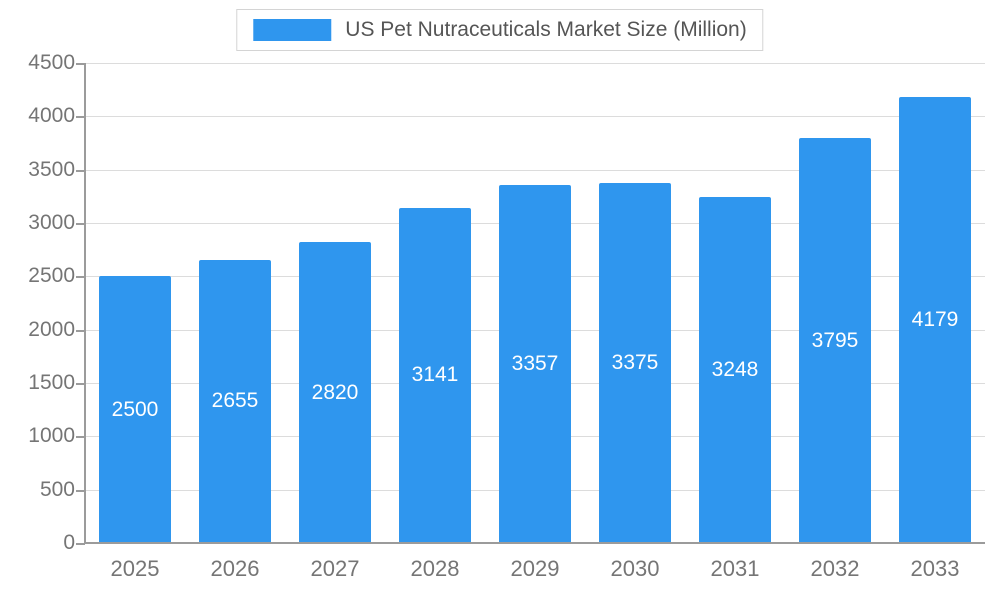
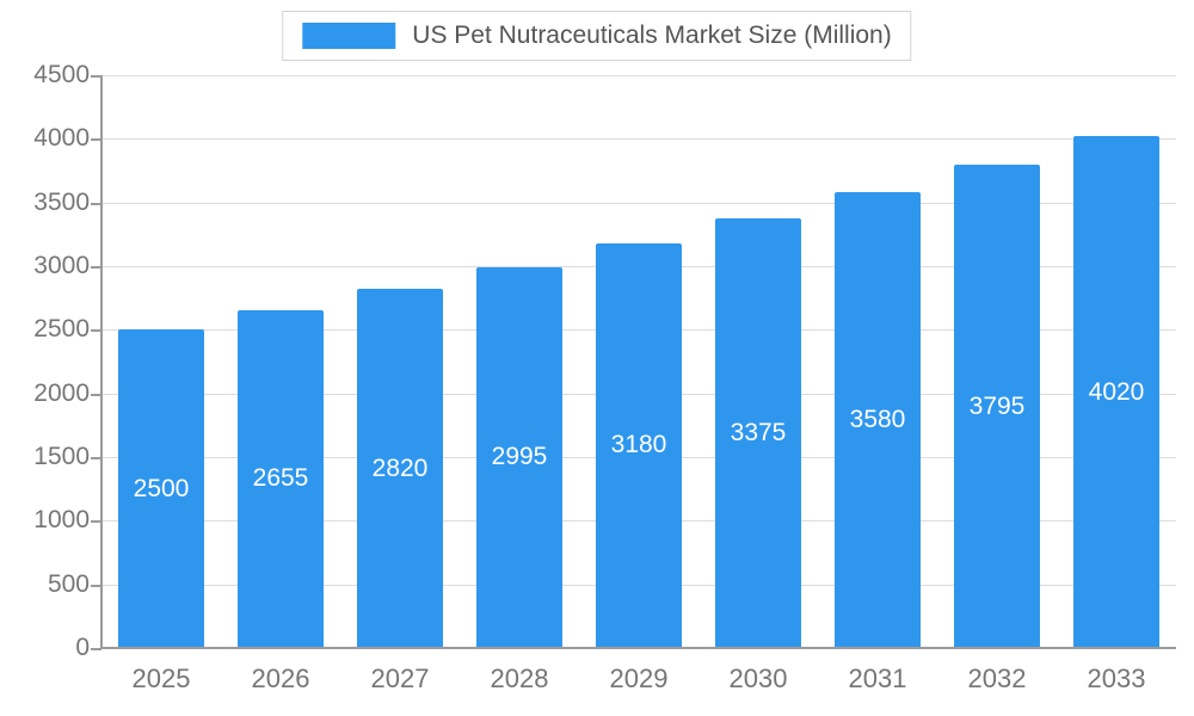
2028: 3141 -> 2995
2029: 3357 -> 3180
2031: 3248 -> 3580
2033: 4179 -> 4020
